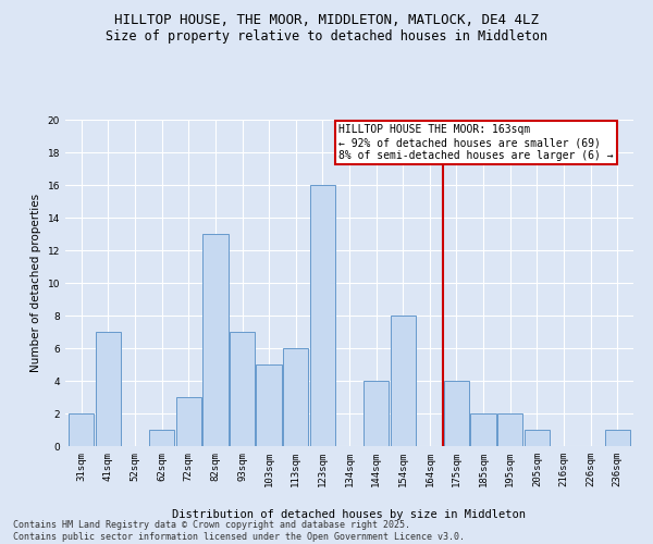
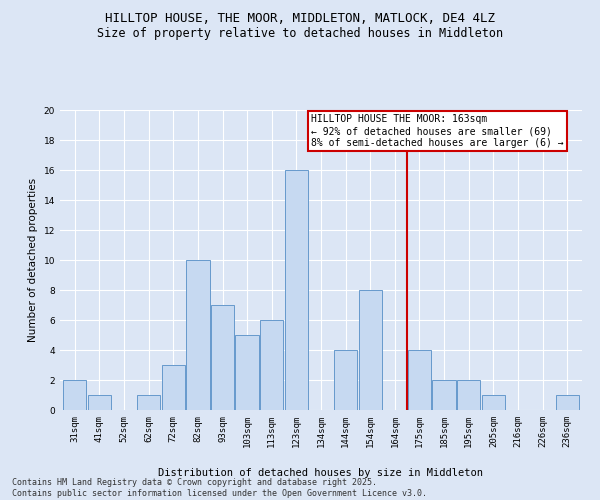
41sqm: 7 -> 1
82sqm: 13 -> 10
